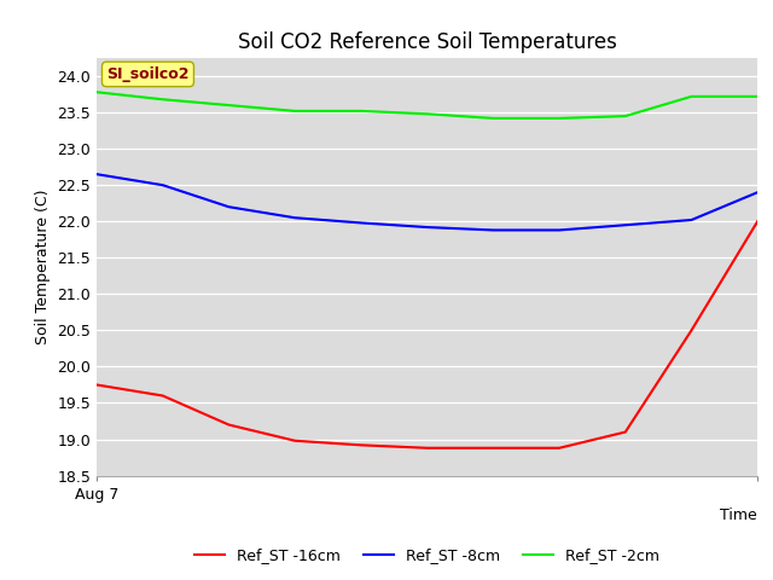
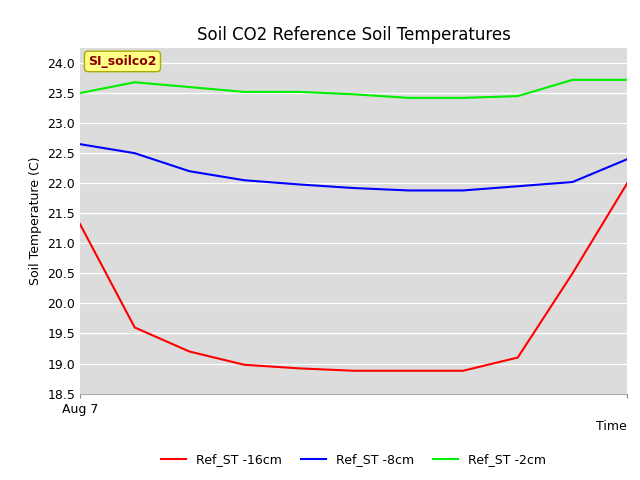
Ref_ST -16cm/Aug 7: 19.75 -> 21.32
Ref_ST -2cm/Aug 7: 23.78 -> 23.50
